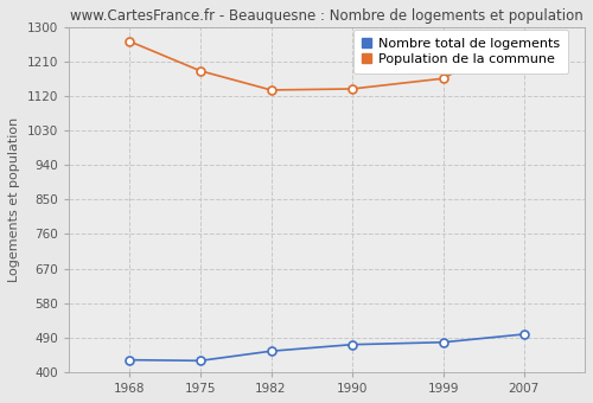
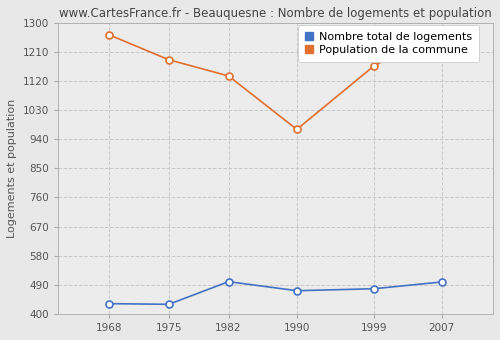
Nombre total de logements/1982: 455 -> 500
Population de la commune/1990: 1138 -> 970
